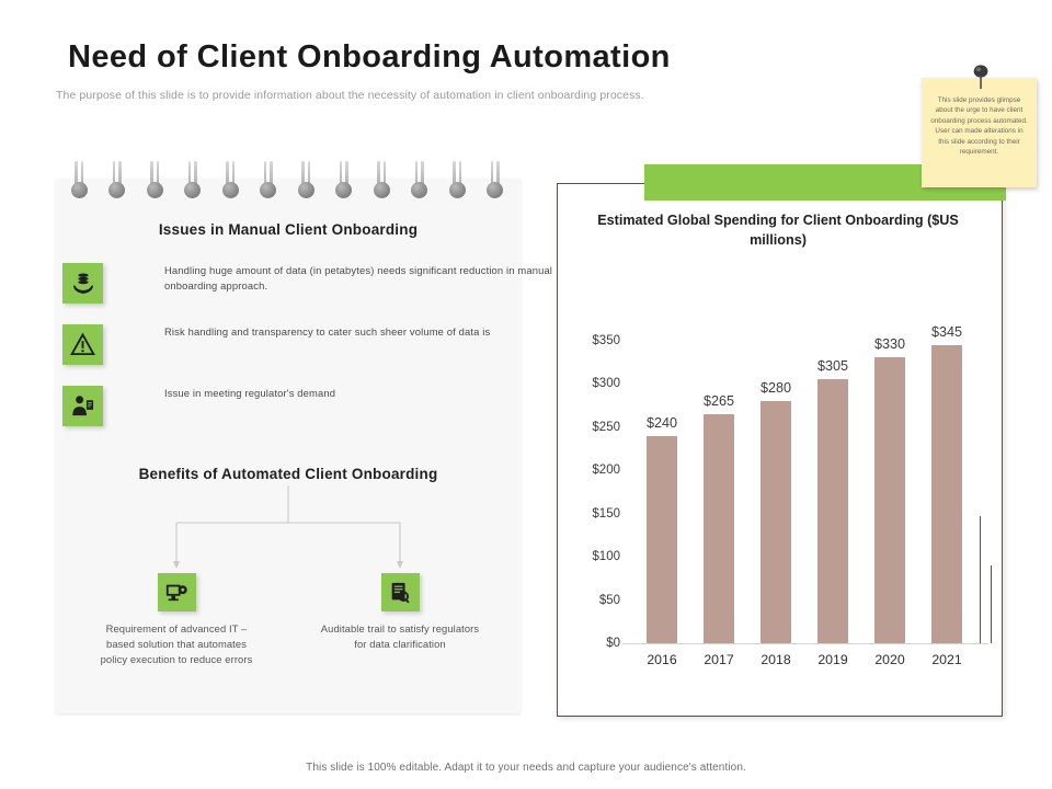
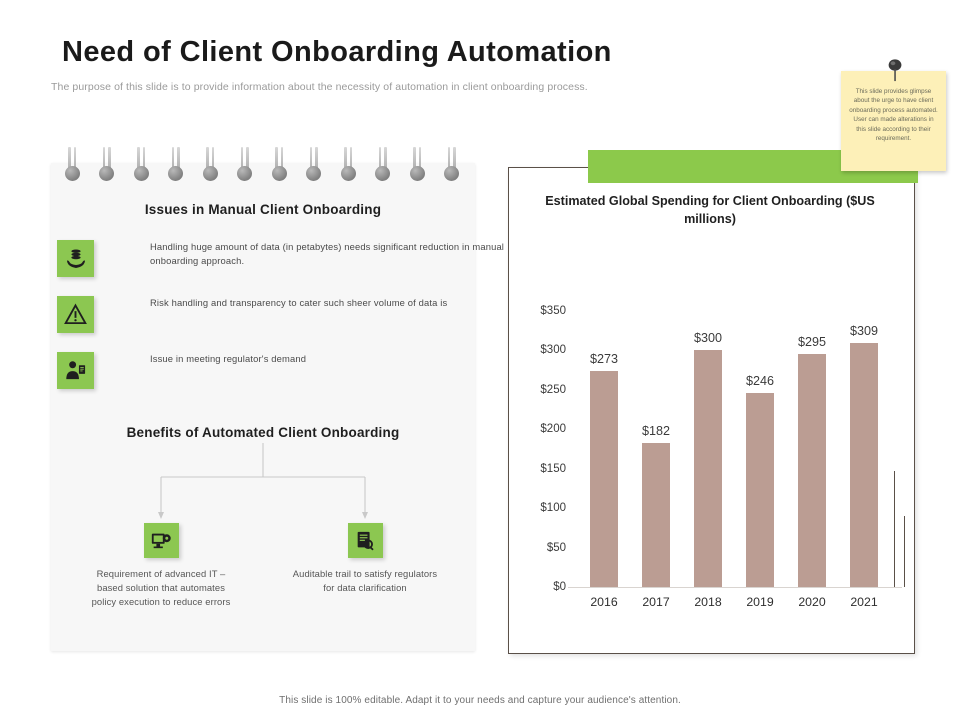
2016: $240 -> $273
2017: $265 -> $182
2018: $280 -> $300
2019: $305 -> $246
2020: $330 -> $295
2021: $345 -> $309
